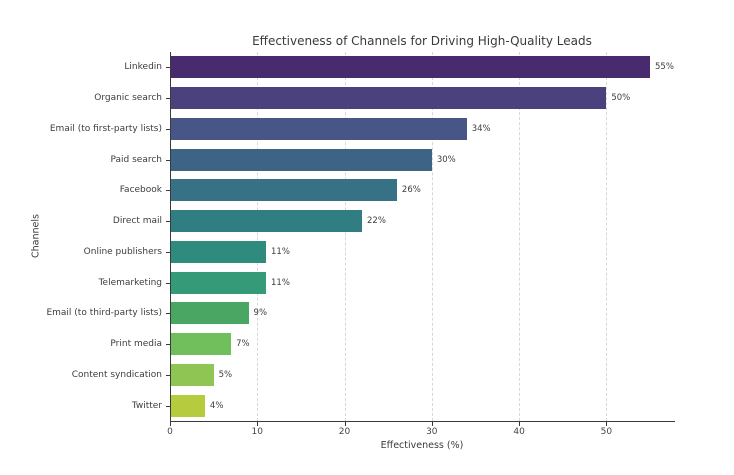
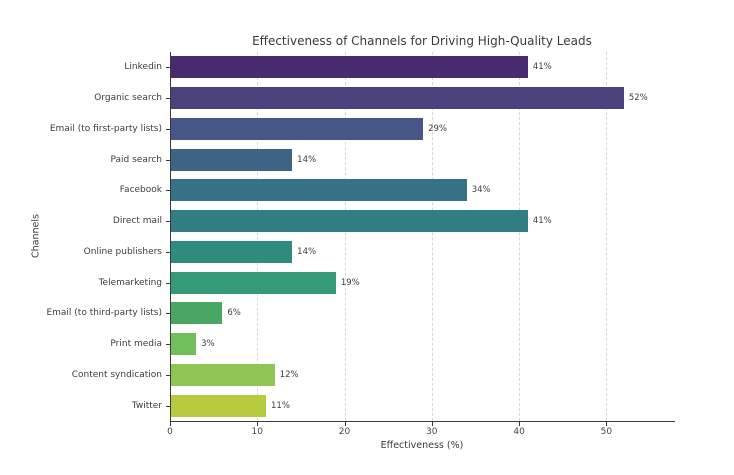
Linkedin: 55% -> 41%
Organic search: 50% -> 52%
Email (to first-party lists): 34% -> 29%
Paid search: 30% -> 14%
Facebook: 26% -> 34%
Direct mail: 22% -> 41%
Online publishers: 11% -> 14%
Telemarketing: 11% -> 19%
Email (to third-party lists): 9% -> 6%
Print media: 7% -> 3%
Content syndication: 5% -> 12%
Twitter: 4% -> 11%
